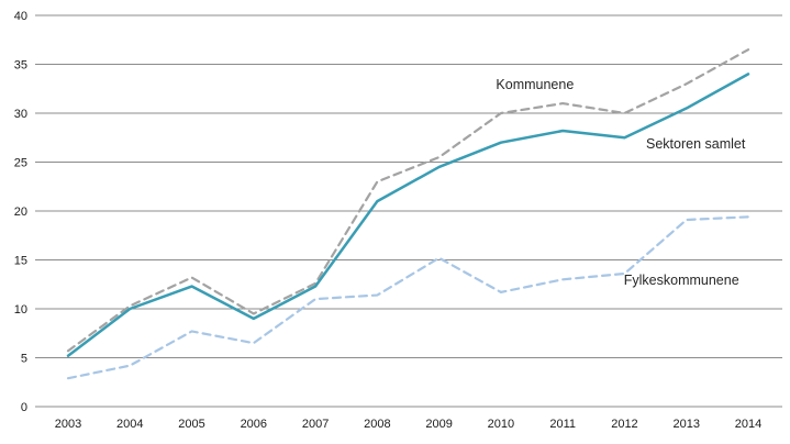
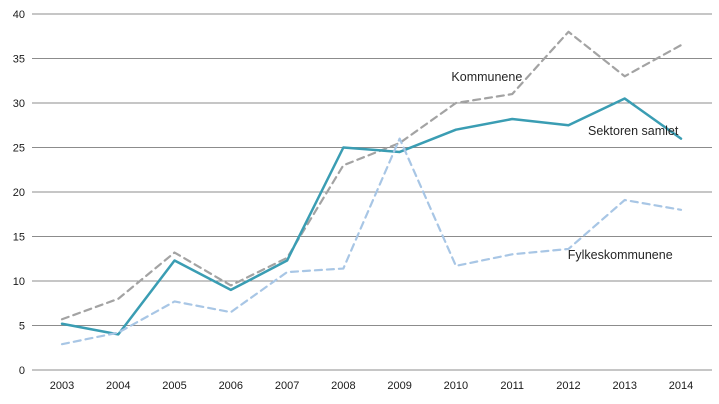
Kommunene/2004: 10 -> 8
Sektoren samlet/2004: 10 -> 4
Sektoren samlet/2008: 21 -> 25
Fylkeskommunene/2009: 15 -> 26
Kommunene/2012: 30 -> 38
Sektoren samlet/2014: 34 -> 26
Fylkeskommunene/2014: 19 -> 18
